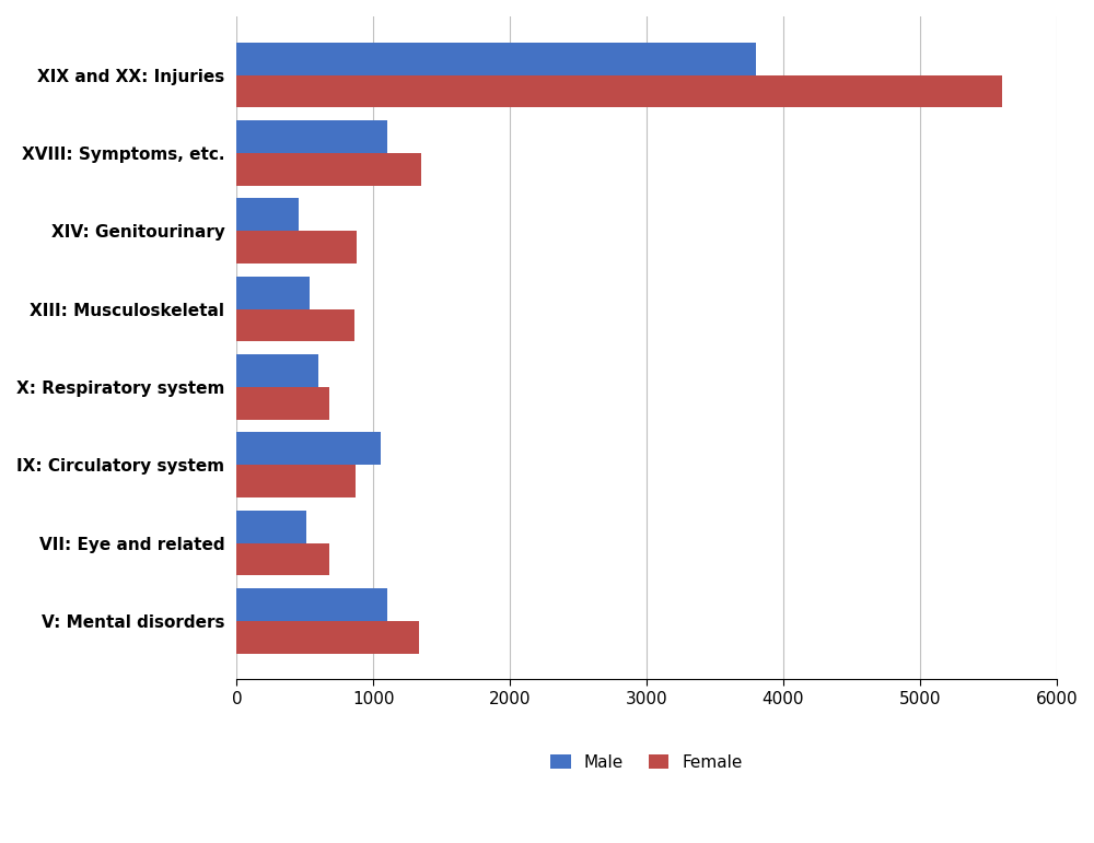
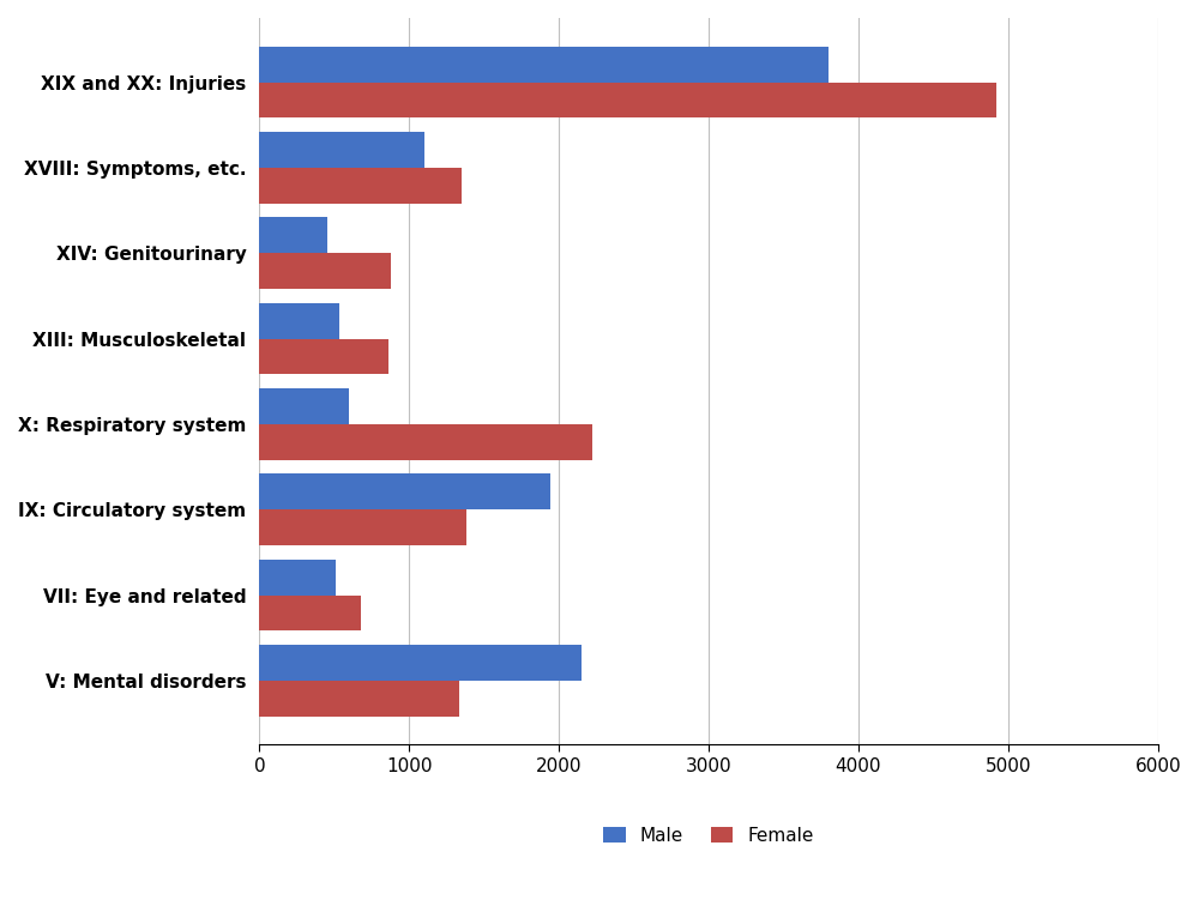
Female/XIX and XX: Injuries: 5600 -> 4920
Female/X: Respiratory system: 680 -> 2220
Male/IX: Circulatory system: 1050 -> 1940
Female/IX: Circulatory system: 870 -> 1380
Male/V: Mental disorders: 1100 -> 2150
